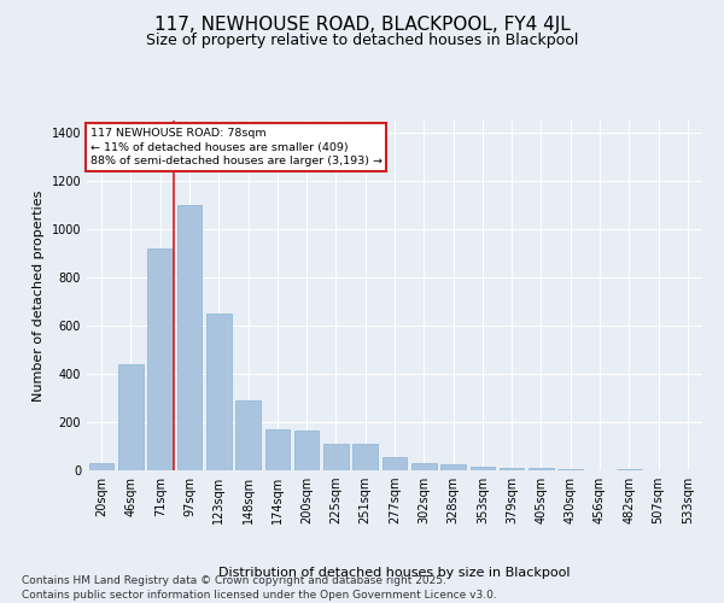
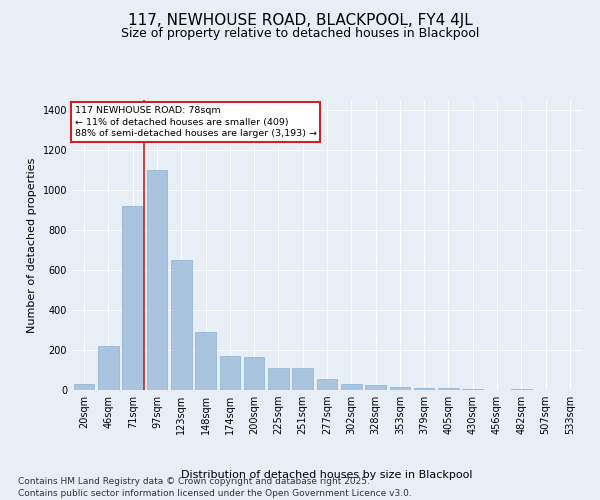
46sqm: 440 -> 220
